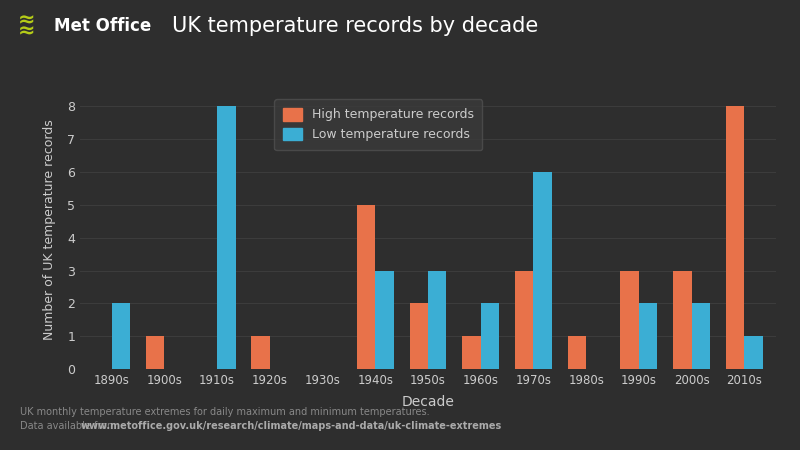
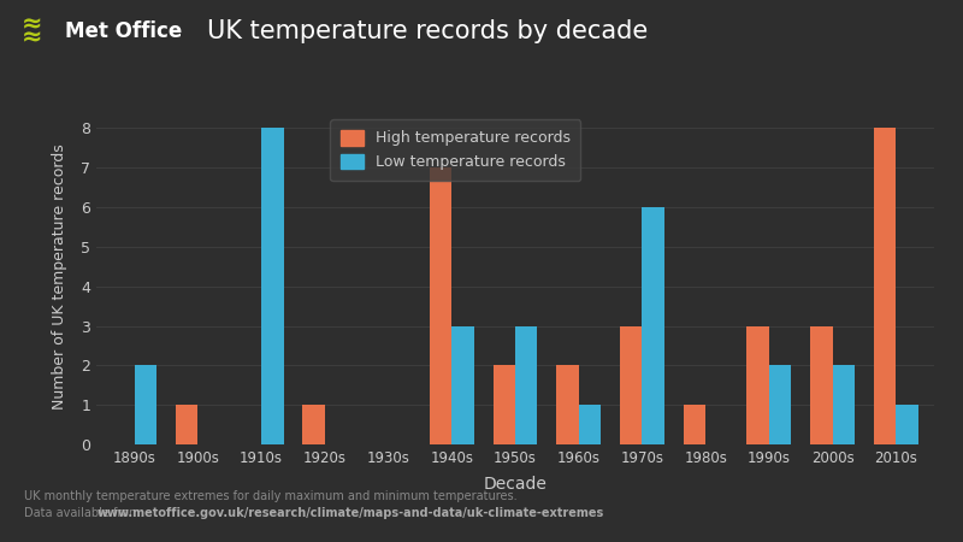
High temperature records/1940s: 5 -> 7
High temperature records/1960s: 1 -> 2
Low temperature records/1960s: 2 -> 1
